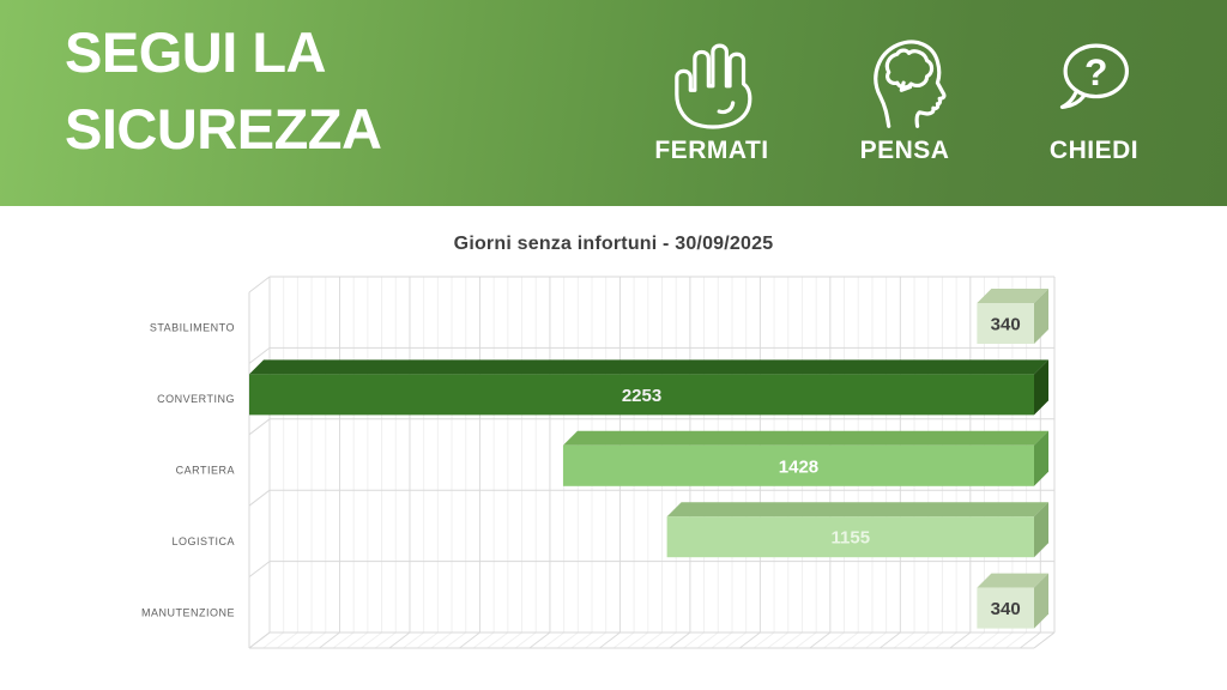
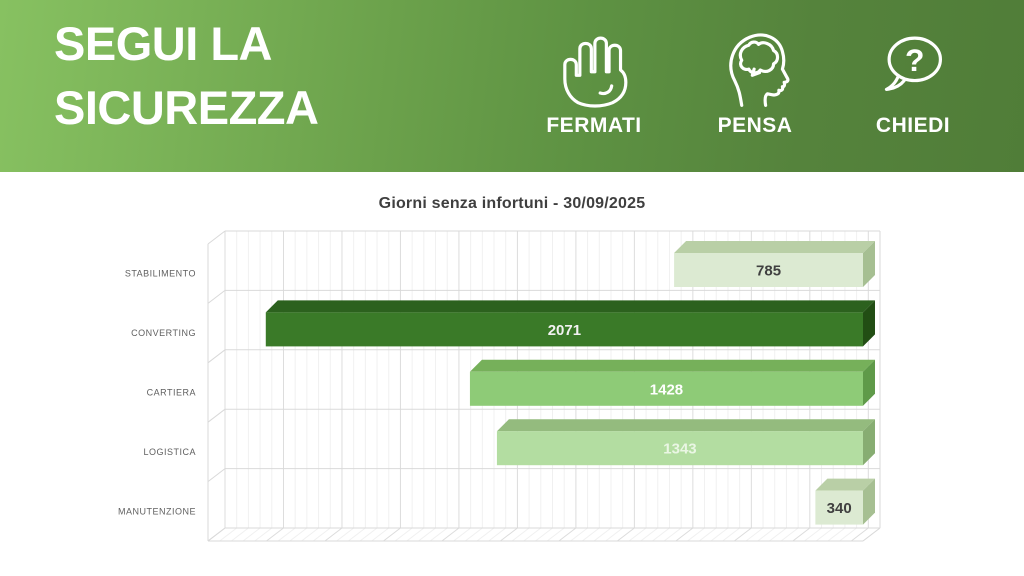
STABILIMENTO: 340 -> 785
CONVERTING: 2253 -> 2071
LOGISTICA: 1155 -> 1343
